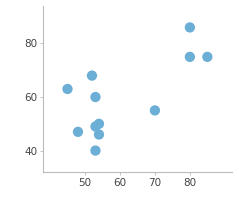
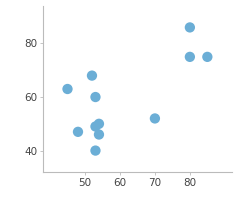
70: 55 -> 52
